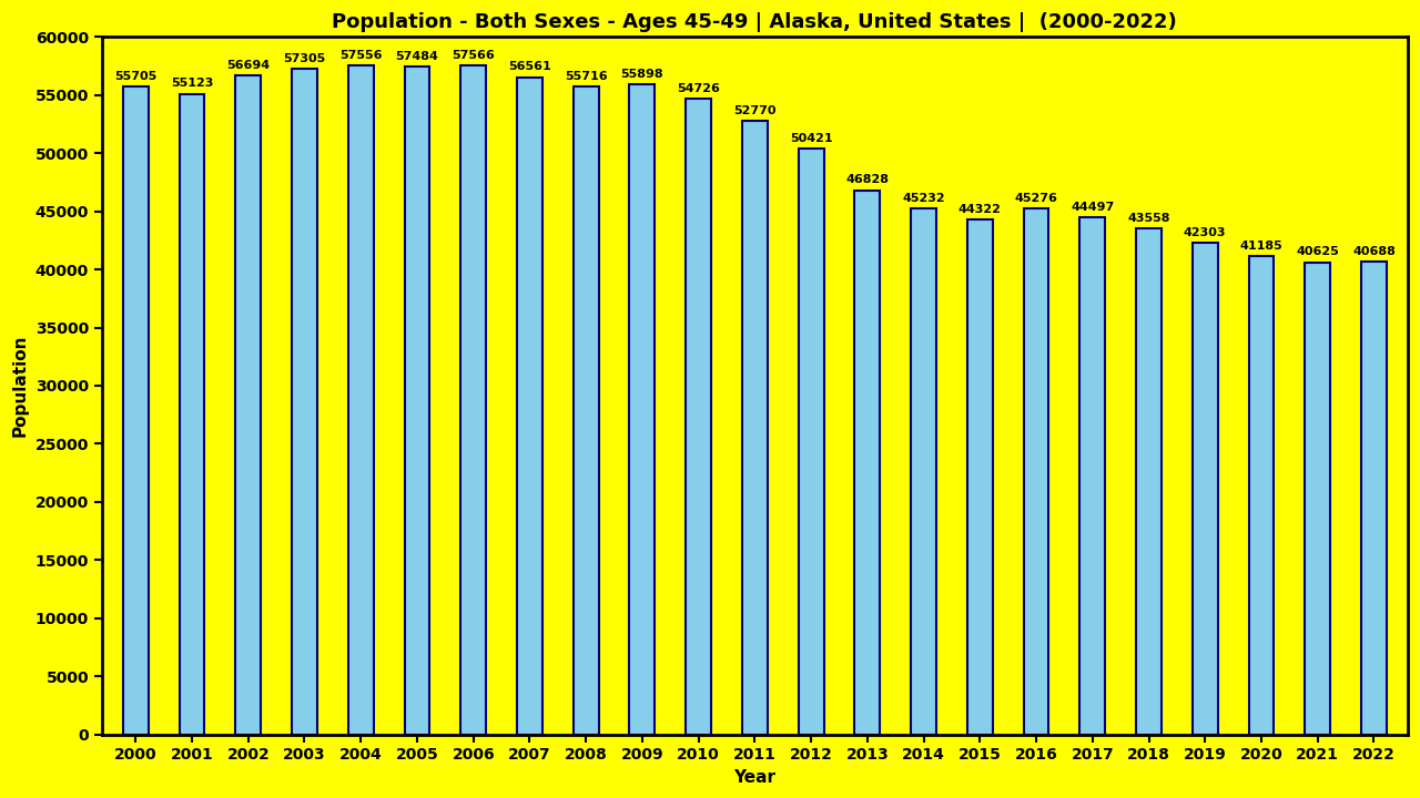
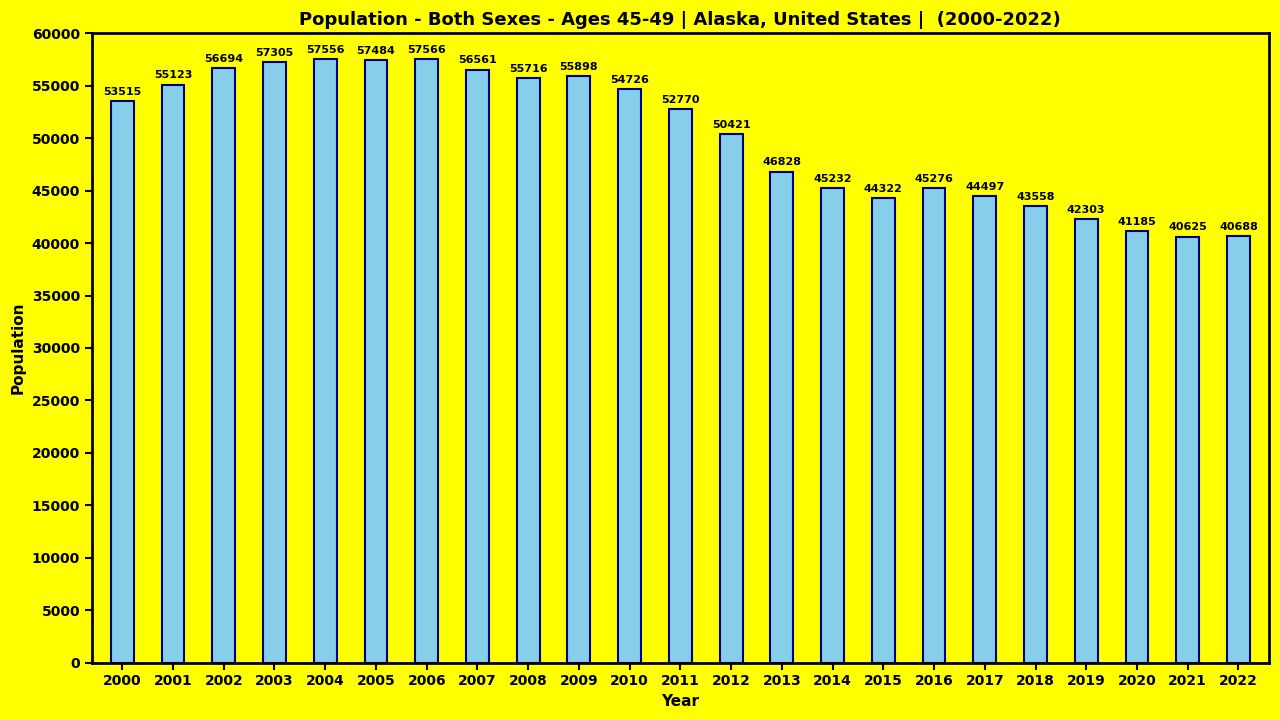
2000: 55705 -> 53515
